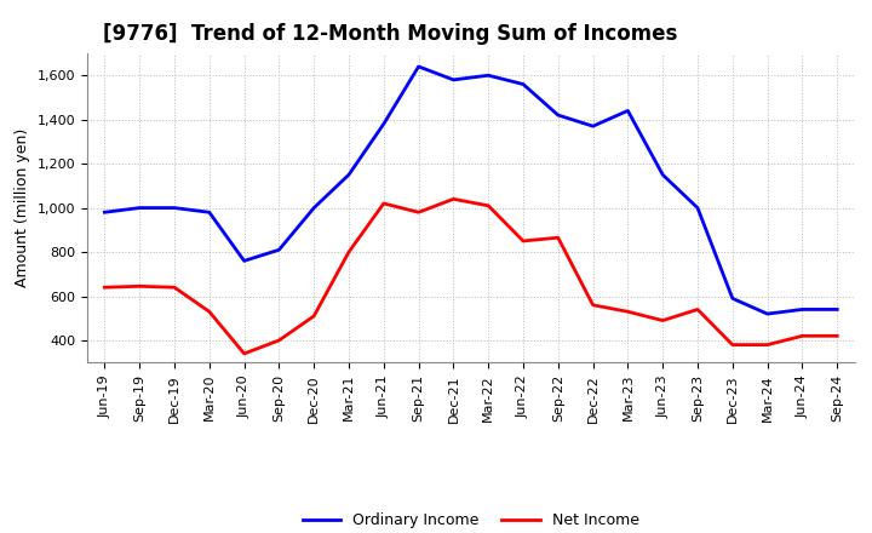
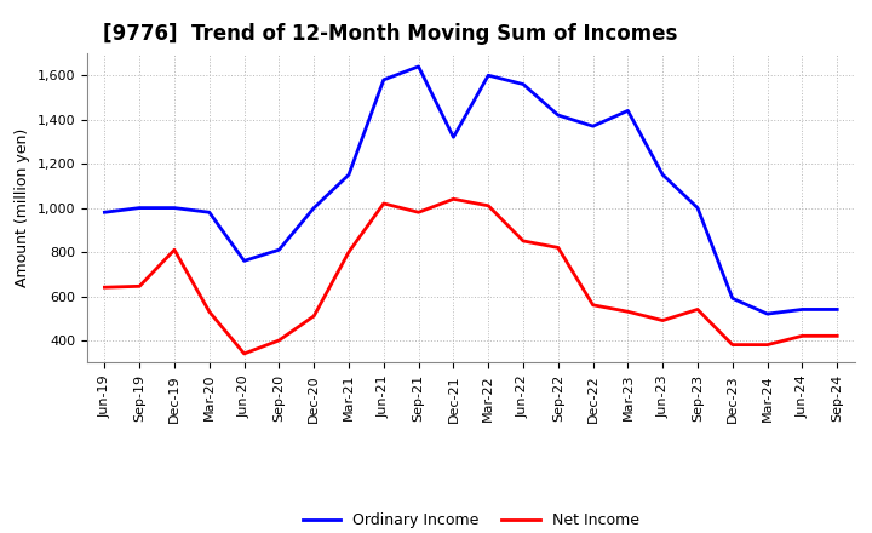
Net Income/Dec-19: 640 -> 810
Ordinary Income/Jun-21: 1,380 -> 1,580
Ordinary Income/Dec-21: 1,580 -> 1,320
Net Income/Sep-22: 860 -> 820
